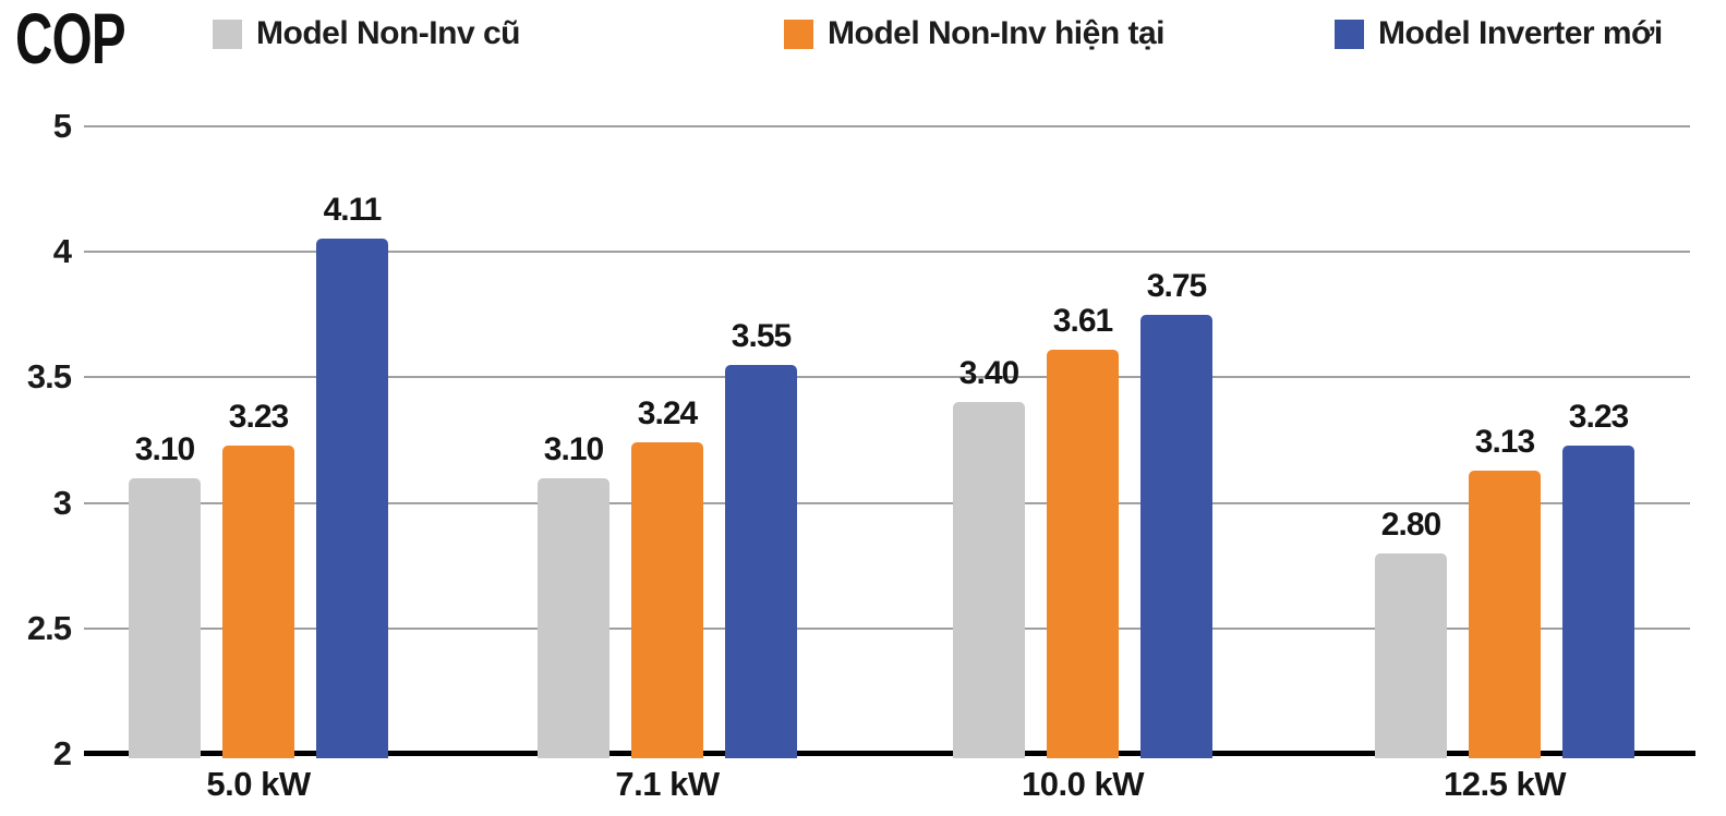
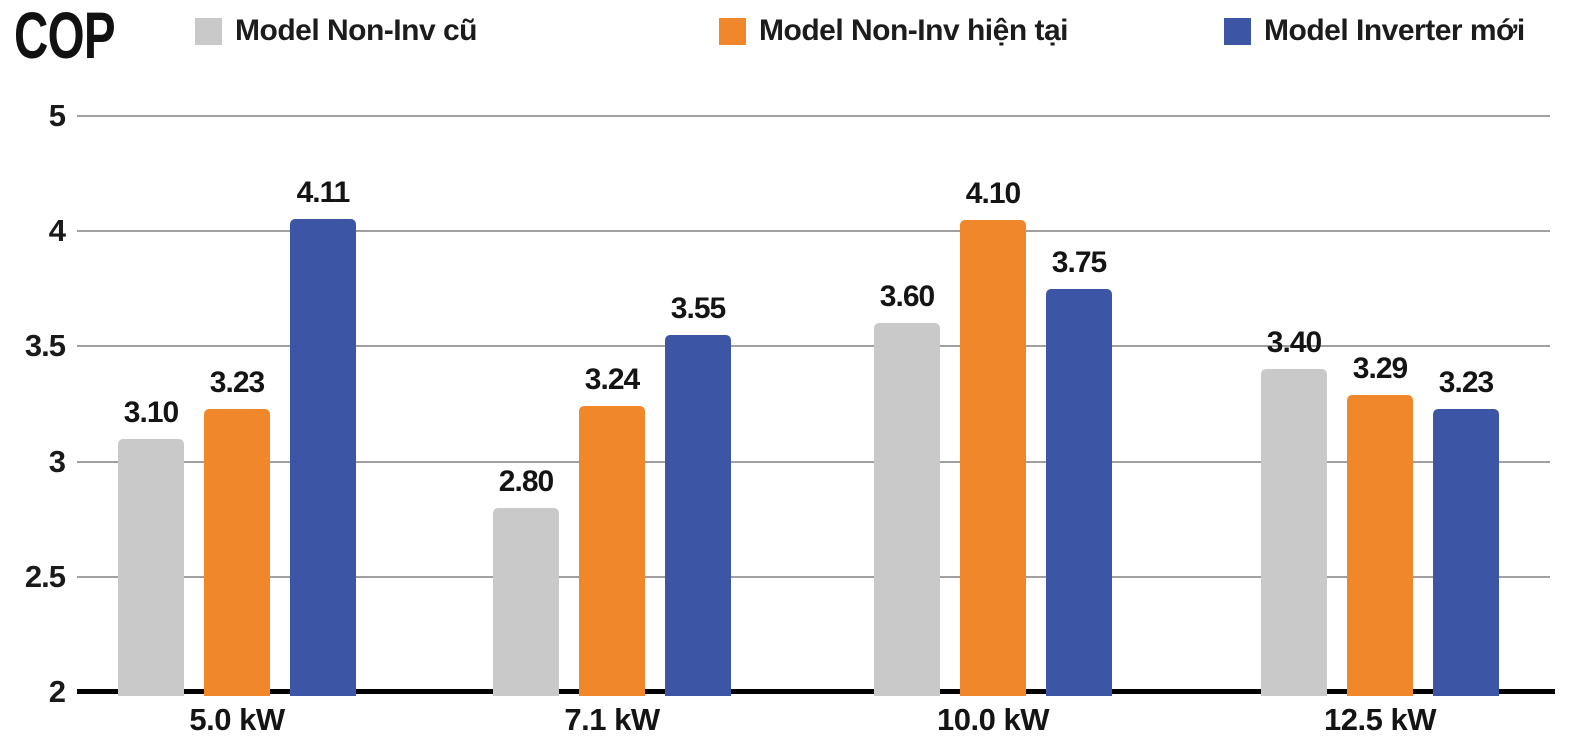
Model Non-Inv cũ/7.1 kW: 3.10 -> 2.80
Model Non-Inv cũ/10.0 kW: 3.40 -> 3.60
Model Non-Inv hiện tại/10.0 kW: 3.61 -> 4.10
Model Non-Inv cũ/12.5 kW: 2.80 -> 3.40
Model Non-Inv hiện tại/12.5 kW: 3.13 -> 3.29
